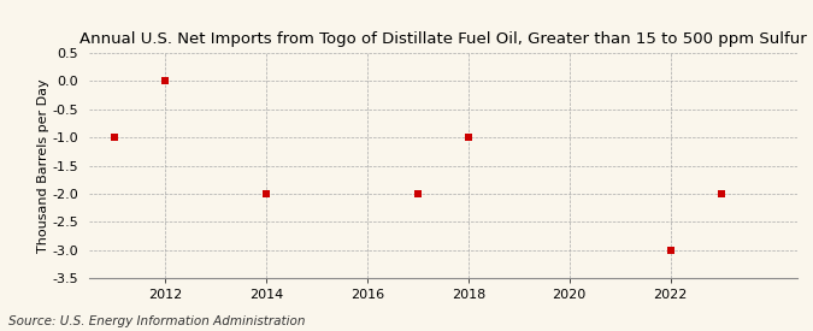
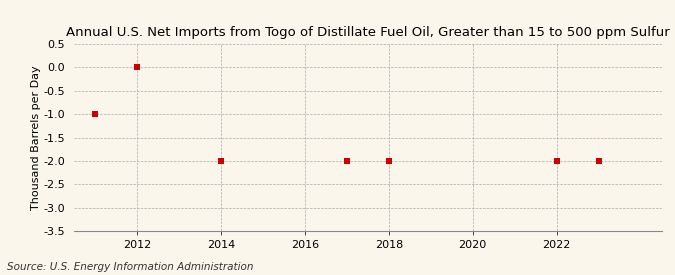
2018: -1 -> -2
2022: -3 -> -2
